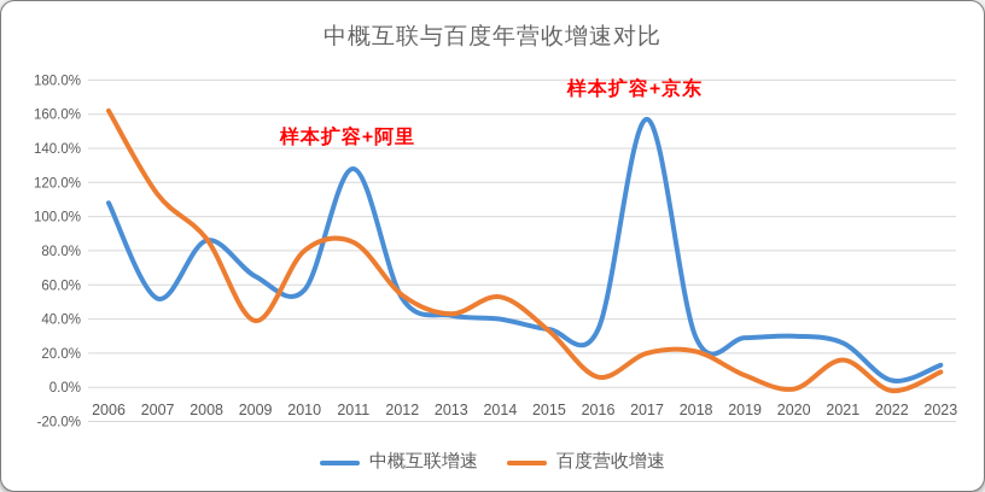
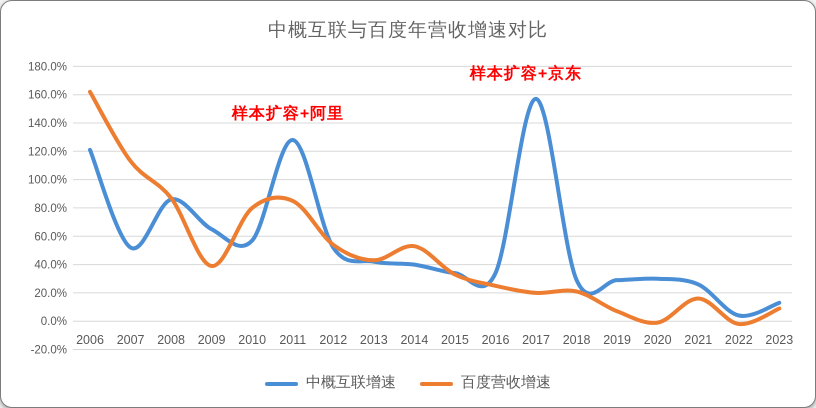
中概互联增速/2006: 108% -> 121%
百度营收增速/2016: 6% -> 25%
